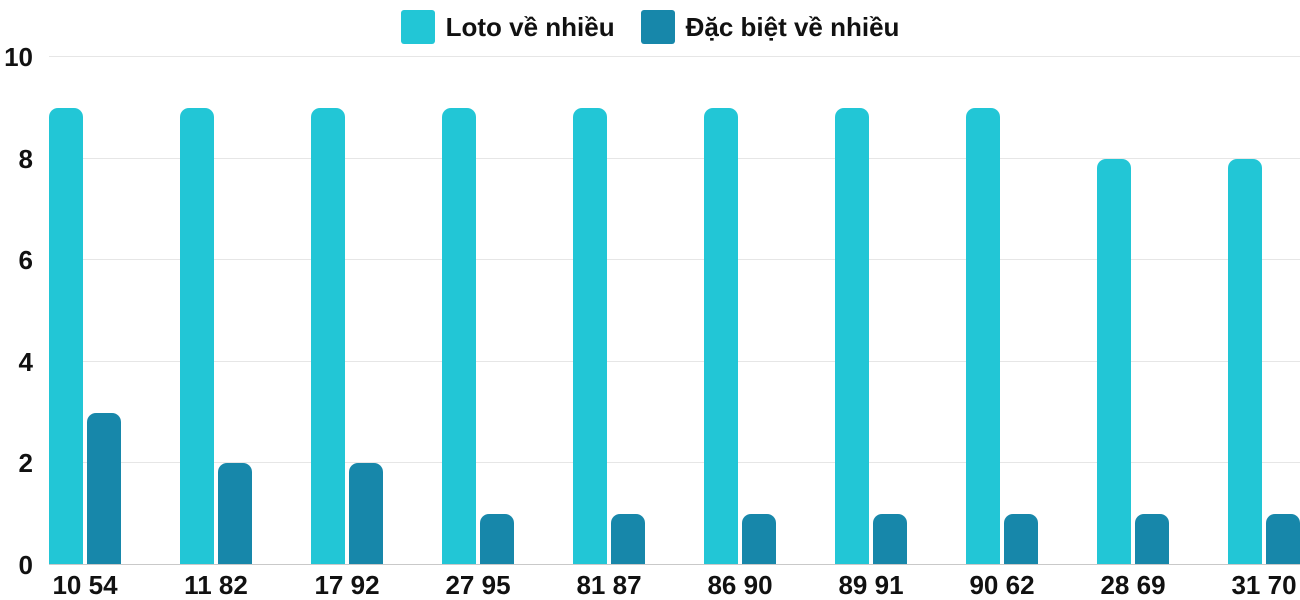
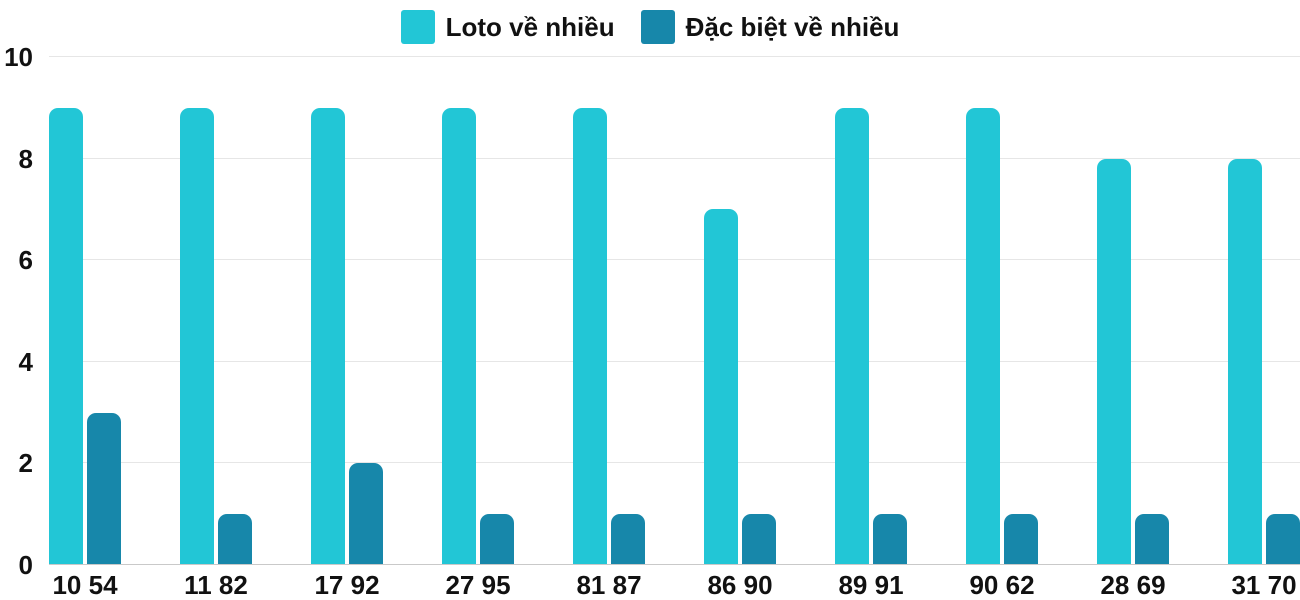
Đặc biệt về nhiều/11 82: 2 -> 1
Loto về nhiều/86 90: 9 -> 7
